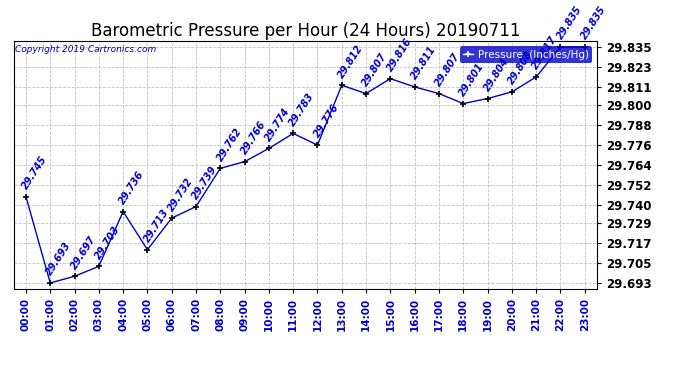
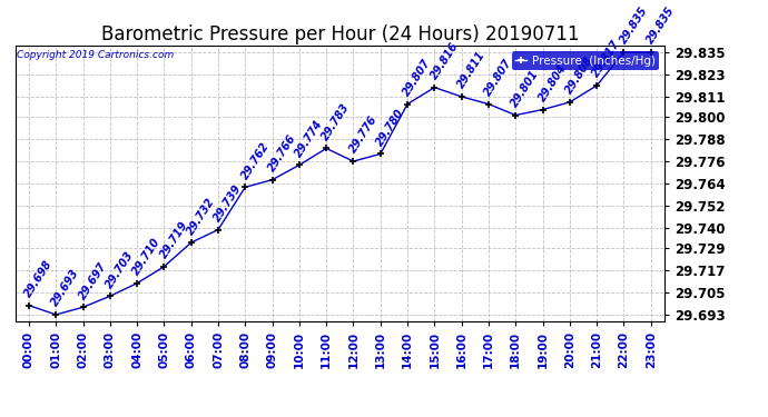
00:00: 29.745 -> 29.698
04:00: 29.736 -> 29.710
05:00: 29.713 -> 29.719
13:00: 29.812 -> 29.780
